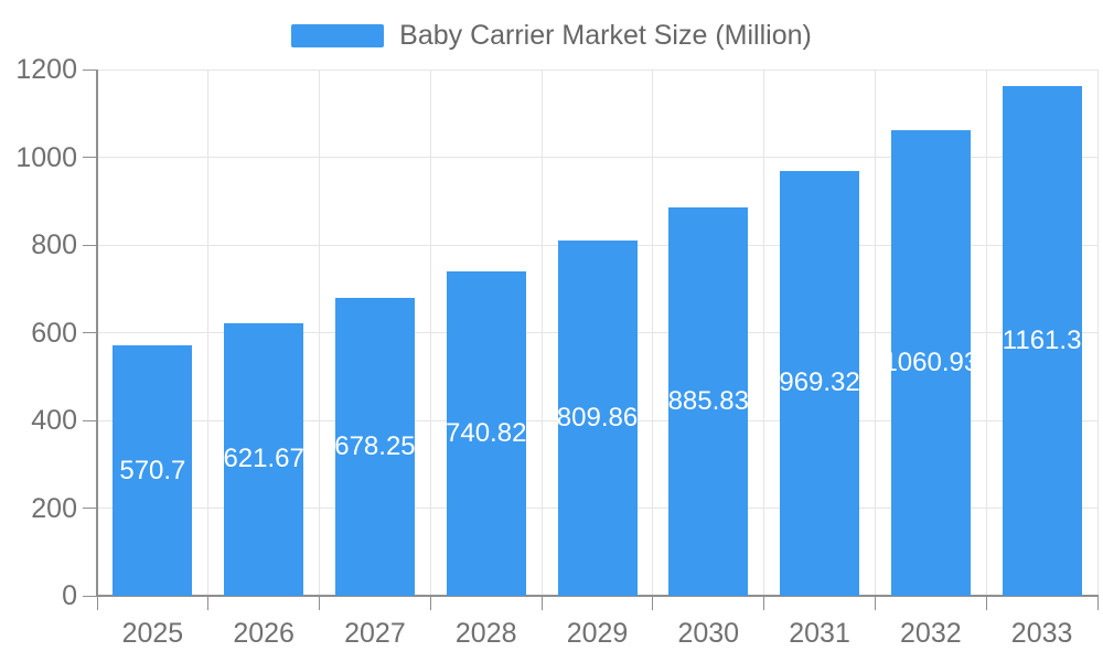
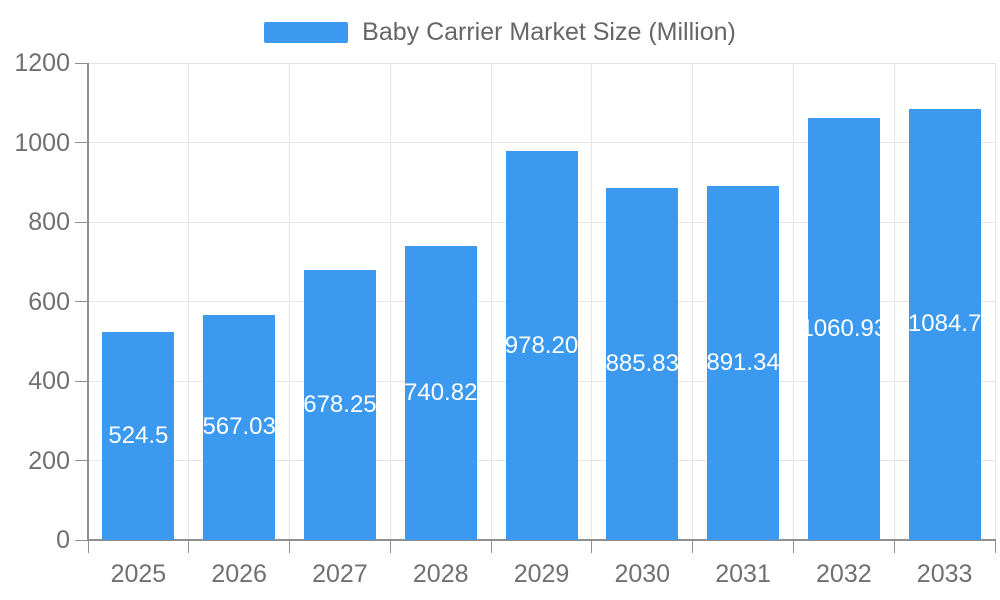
2025: 570.7 -> 524.5
2026: 621.67 -> 567.03
2029: 809.86 -> 978.20
2031: 969.32 -> 891.34
2033: 1161.3 -> 1084.7
